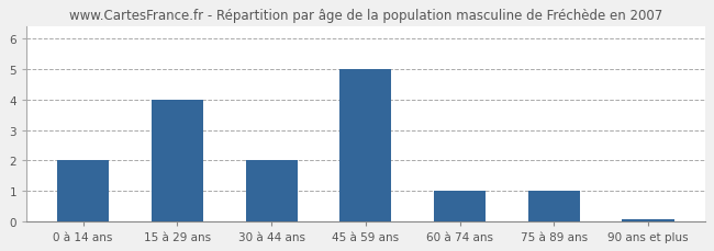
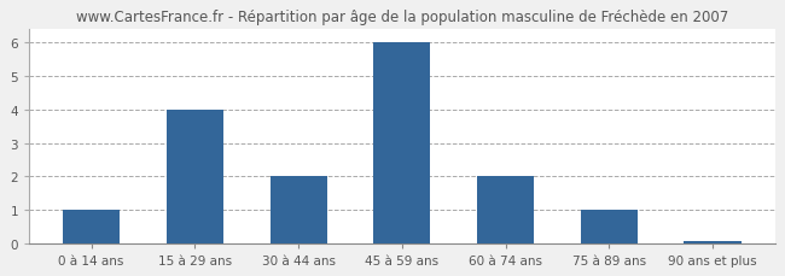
0 à 14 ans: 2.00 -> 1.00
45 à 59 ans: 5.00 -> 6.00
60 à 74 ans: 1.00 -> 2.00
